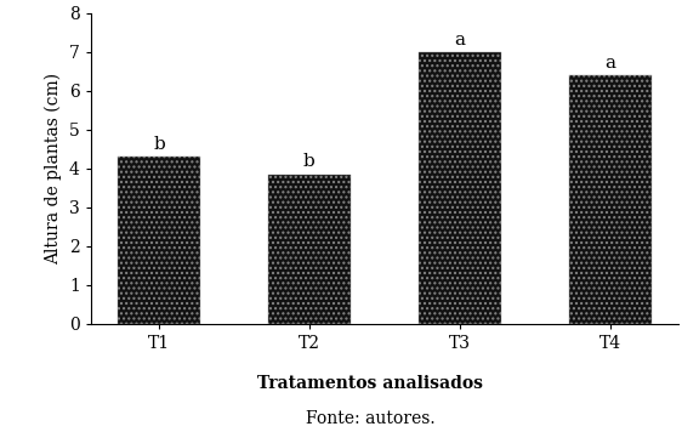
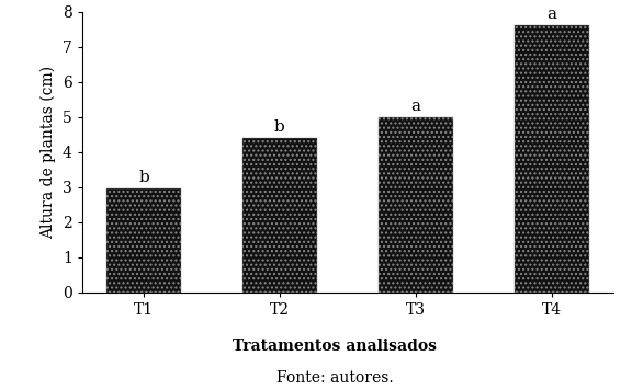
T1: 4.30 -> 2.95
T2: 3.85 -> 4.40
T3: 7.00 -> 5.00
T4: 6.40 -> 7.60
